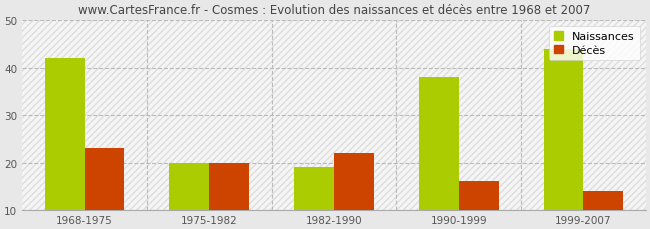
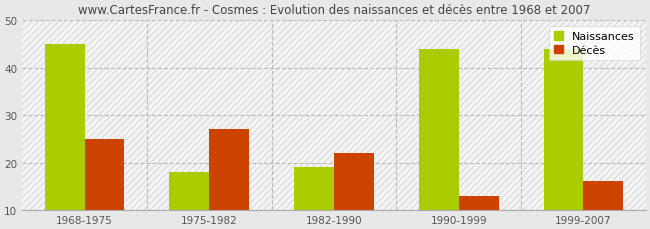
Naissances/1968-1975: 42 -> 45
Décès/1968-1975: 23 -> 25
Naissances/1975-1982: 20 -> 18
Décès/1975-1982: 20 -> 27
Naissances/1990-1999: 38 -> 44
Décès/1990-1999: 16 -> 13
Décès/1999-2007: 14 -> 16
